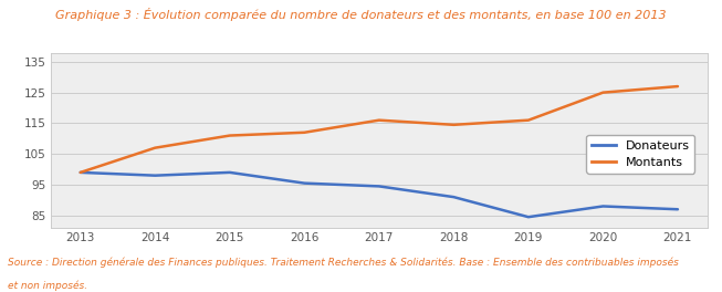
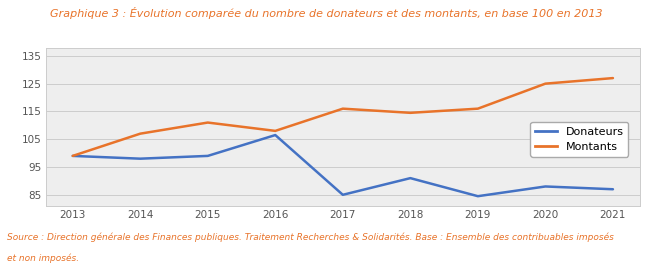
Donateurs/2016: 95.5 -> 106.5
Montants/2016: 112.0 -> 108.0
Donateurs/2017: 94.5 -> 85.0
